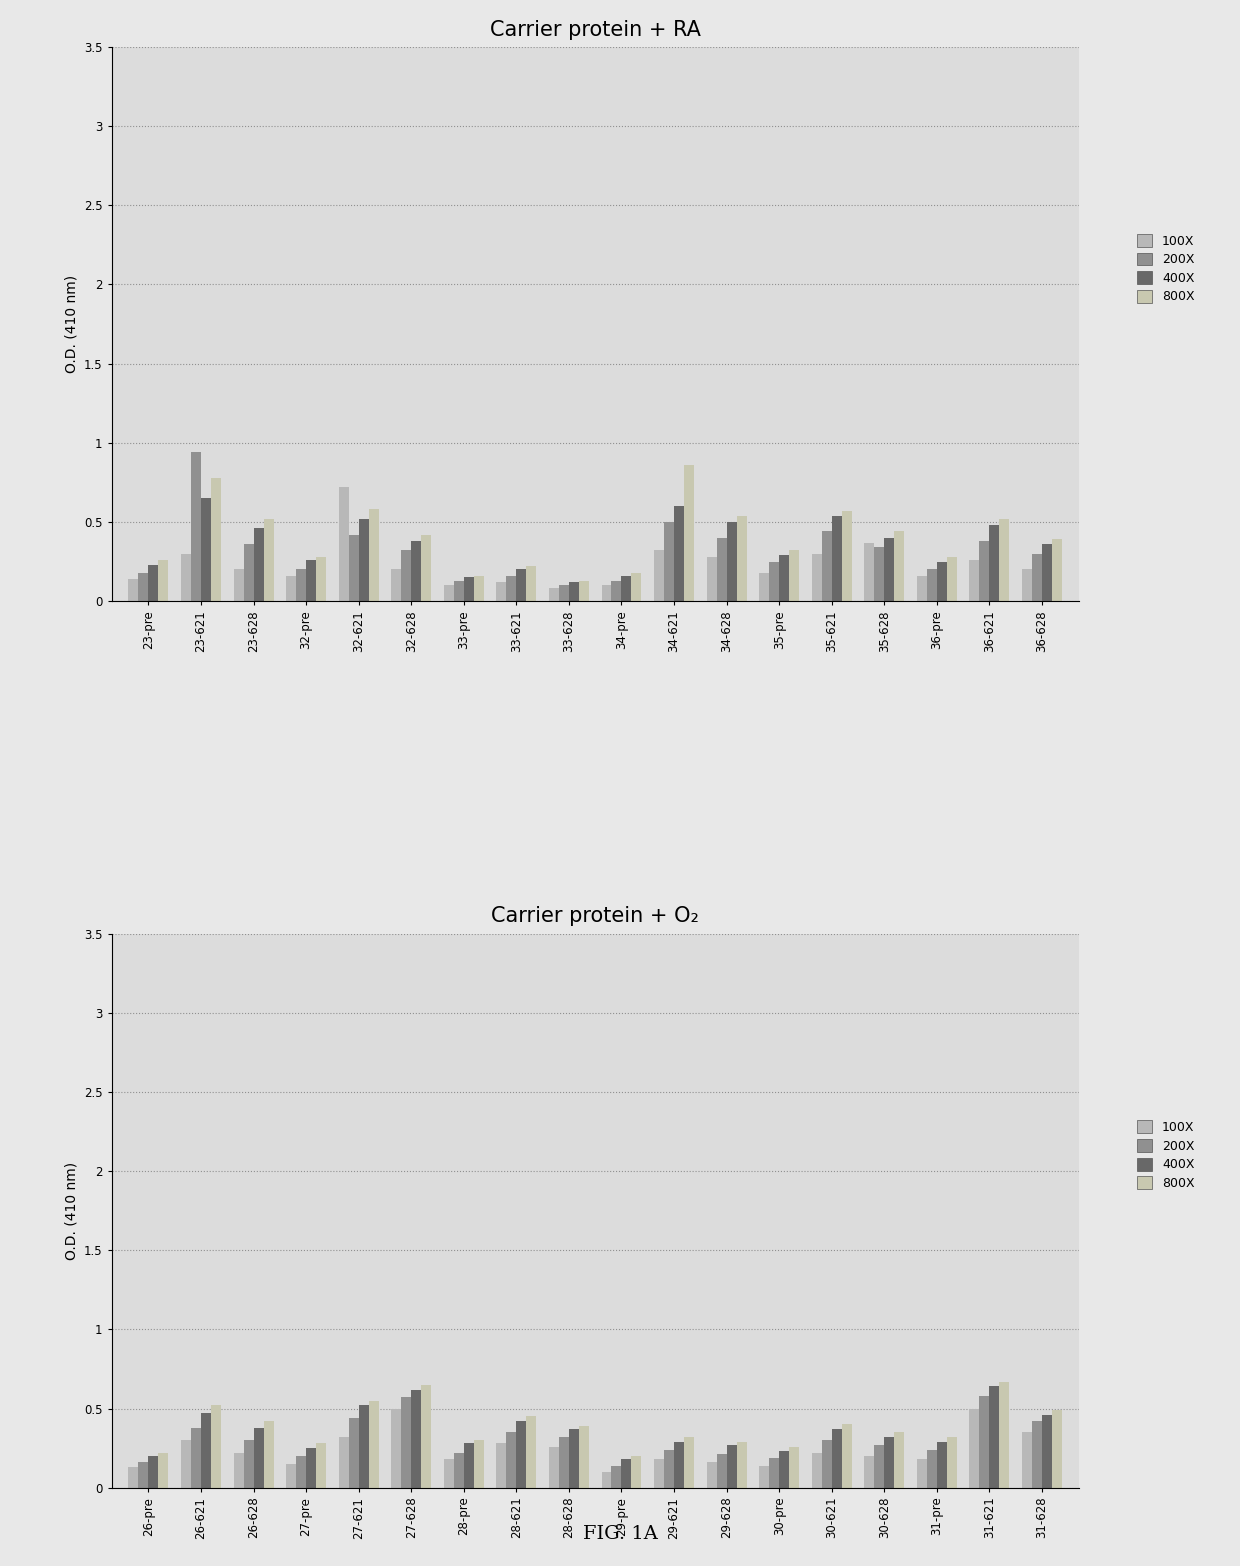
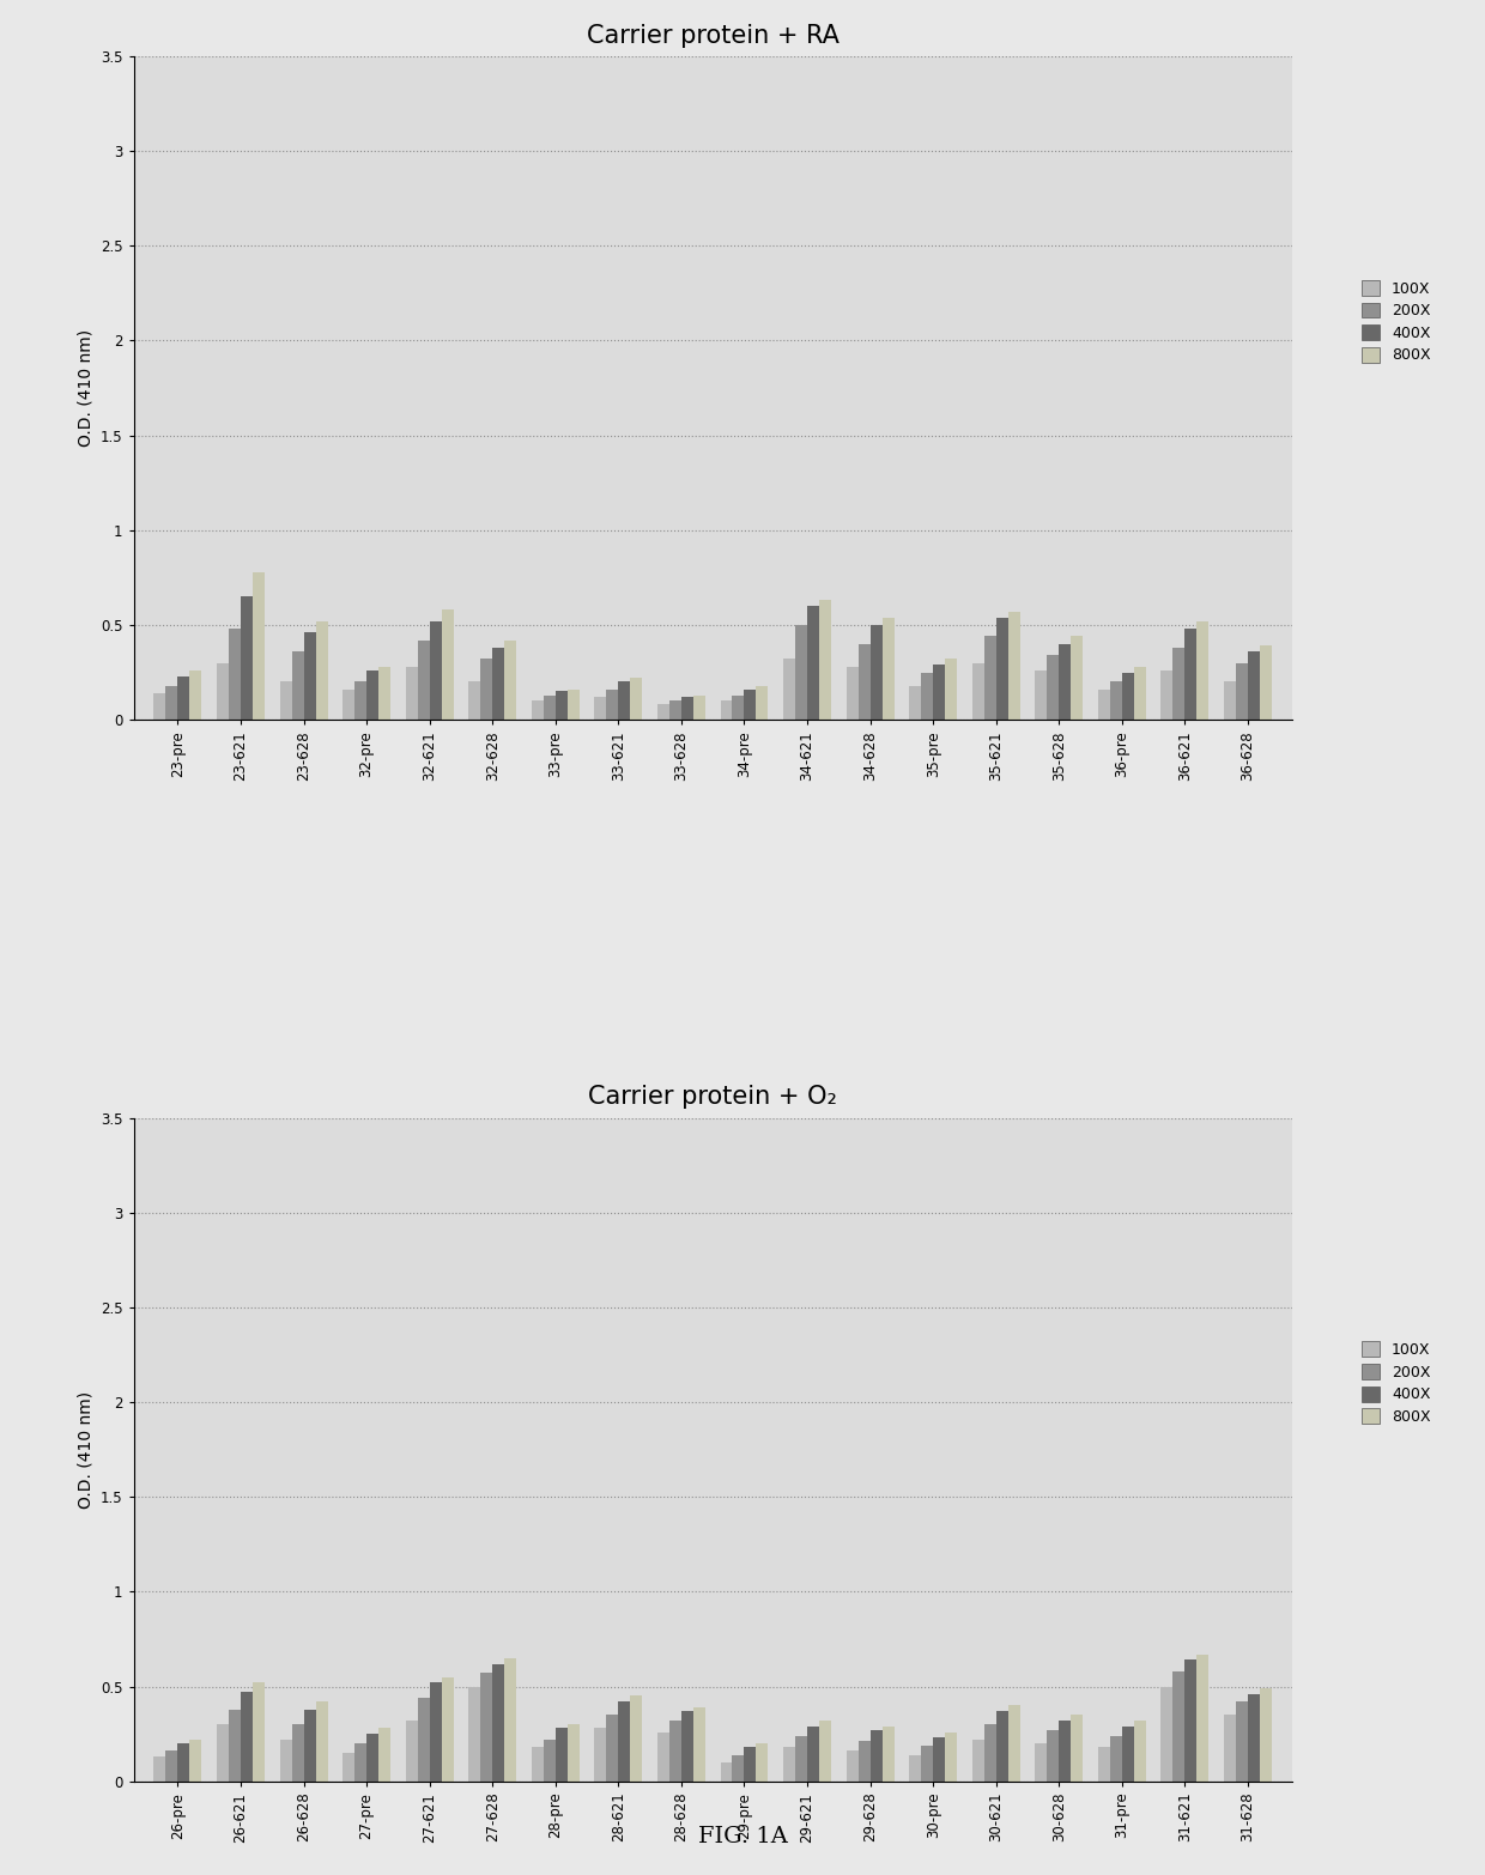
Carrier protein + RA/200X/23-621: 0.94 -> 0.48
Carrier protein + RA/100X/32-621: 0.72 -> 0.28
Carrier protein + RA/800X/34-621: 0.86 -> 0.63
Carrier protein + RA/100X/35-628: 0.37 -> 0.26
